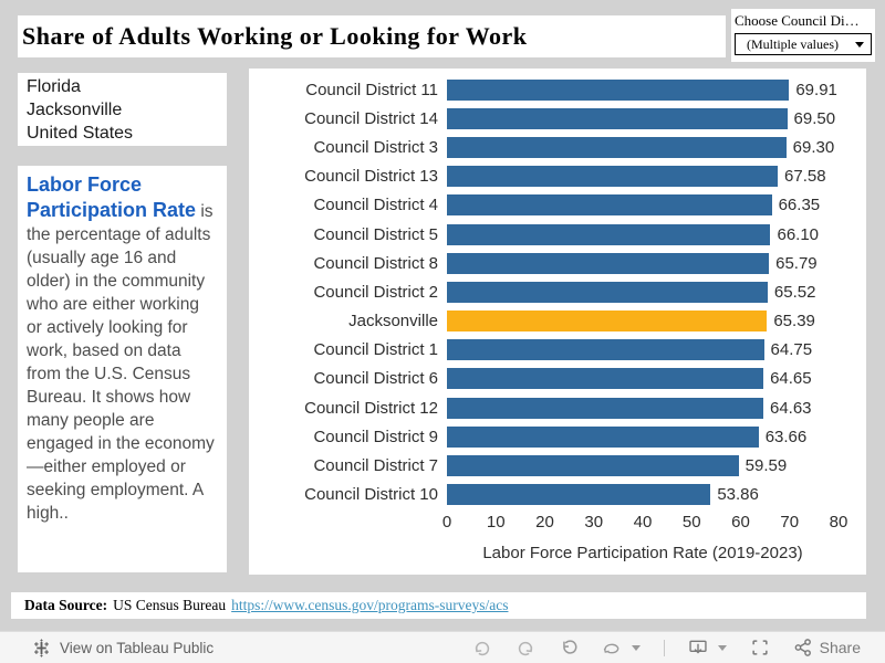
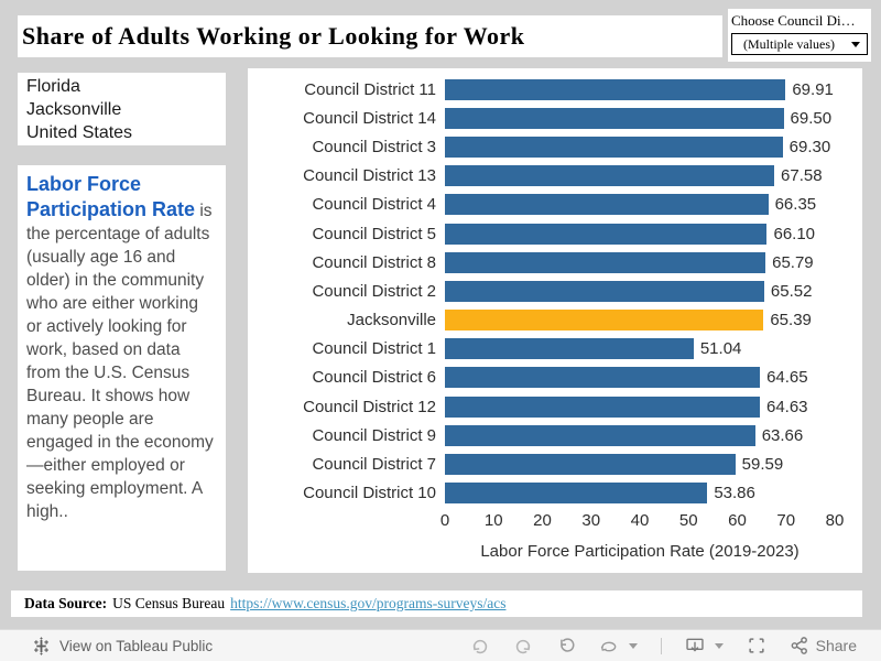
Council District 1: 64.75 -> 51.04
